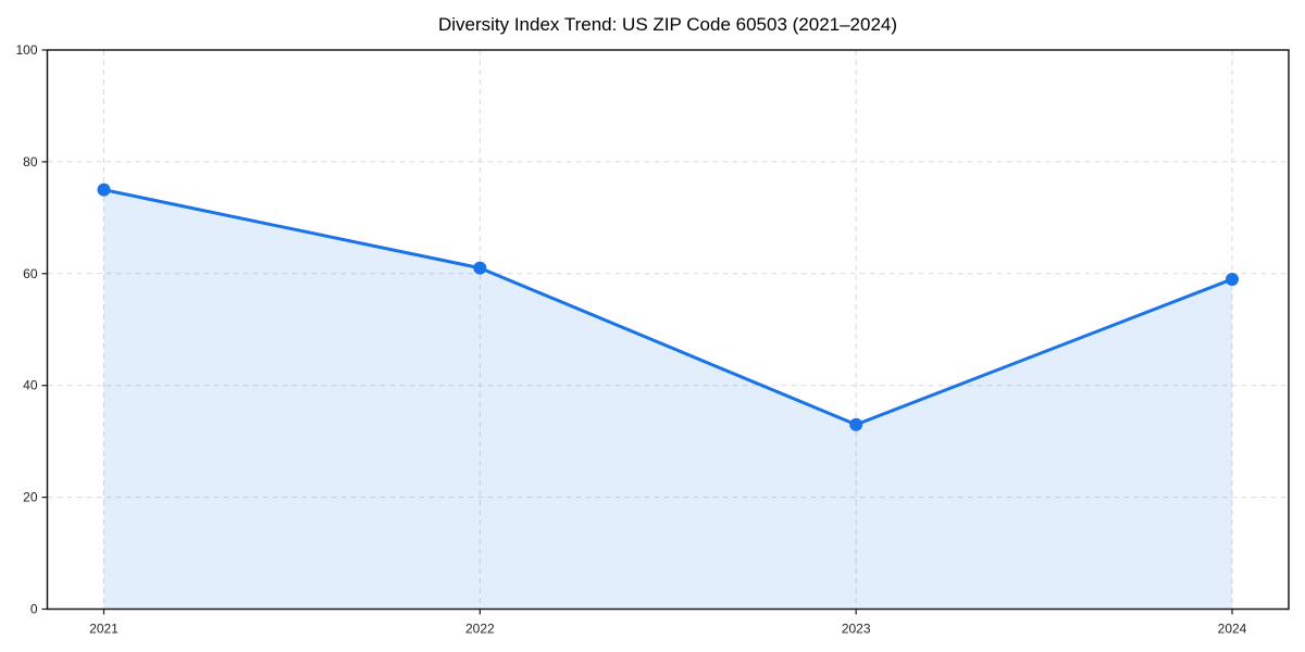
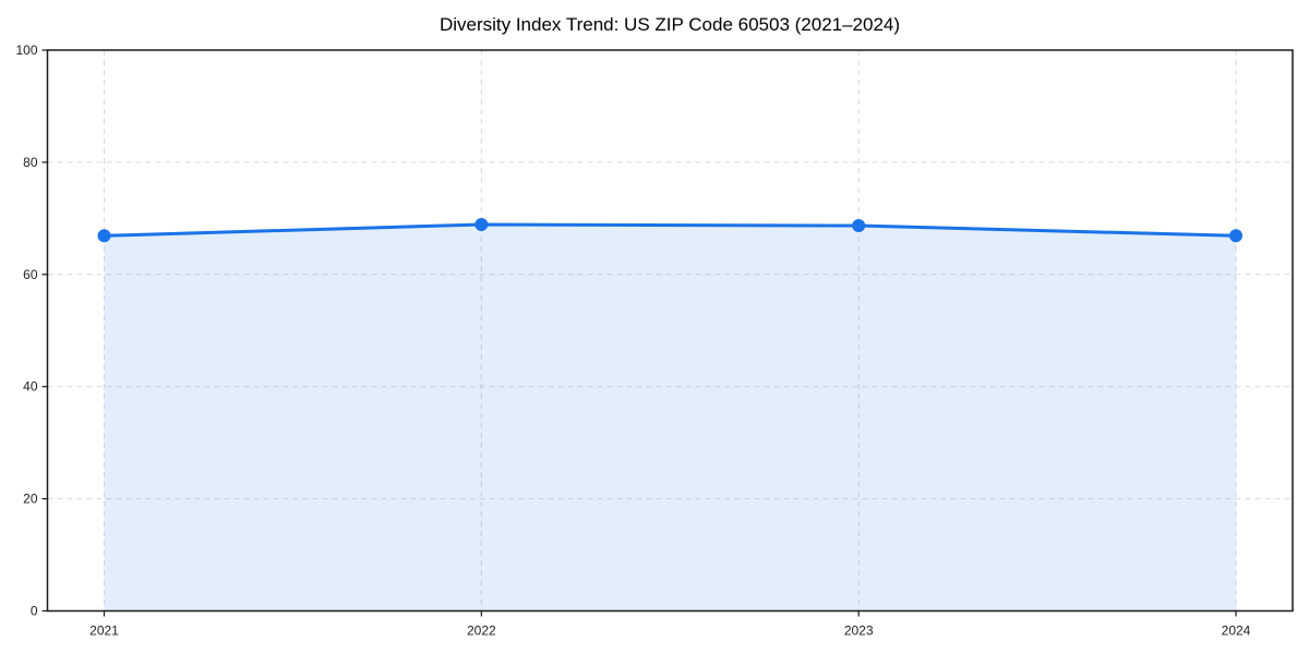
2021: 75 -> 67
2022: 61 -> 69
2023: 33 -> 69
2024: 59 -> 67
